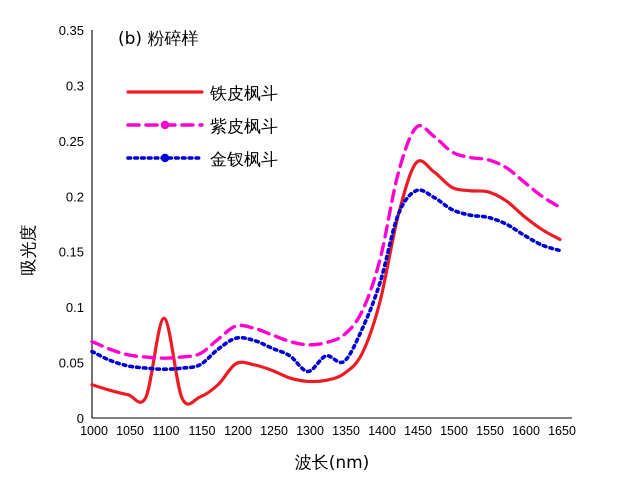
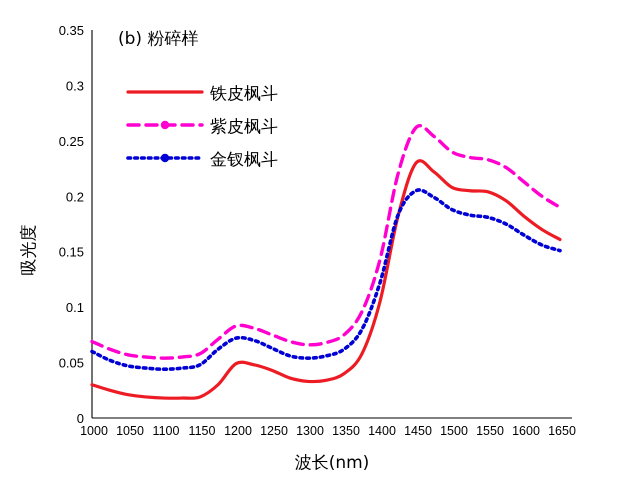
铁皮枫斗/1100: 0.090 -> 0.018
金钗枫斗/1300: 0.042 -> 0.054
金钗枫斗/1350: 0.051 -> 0.062
